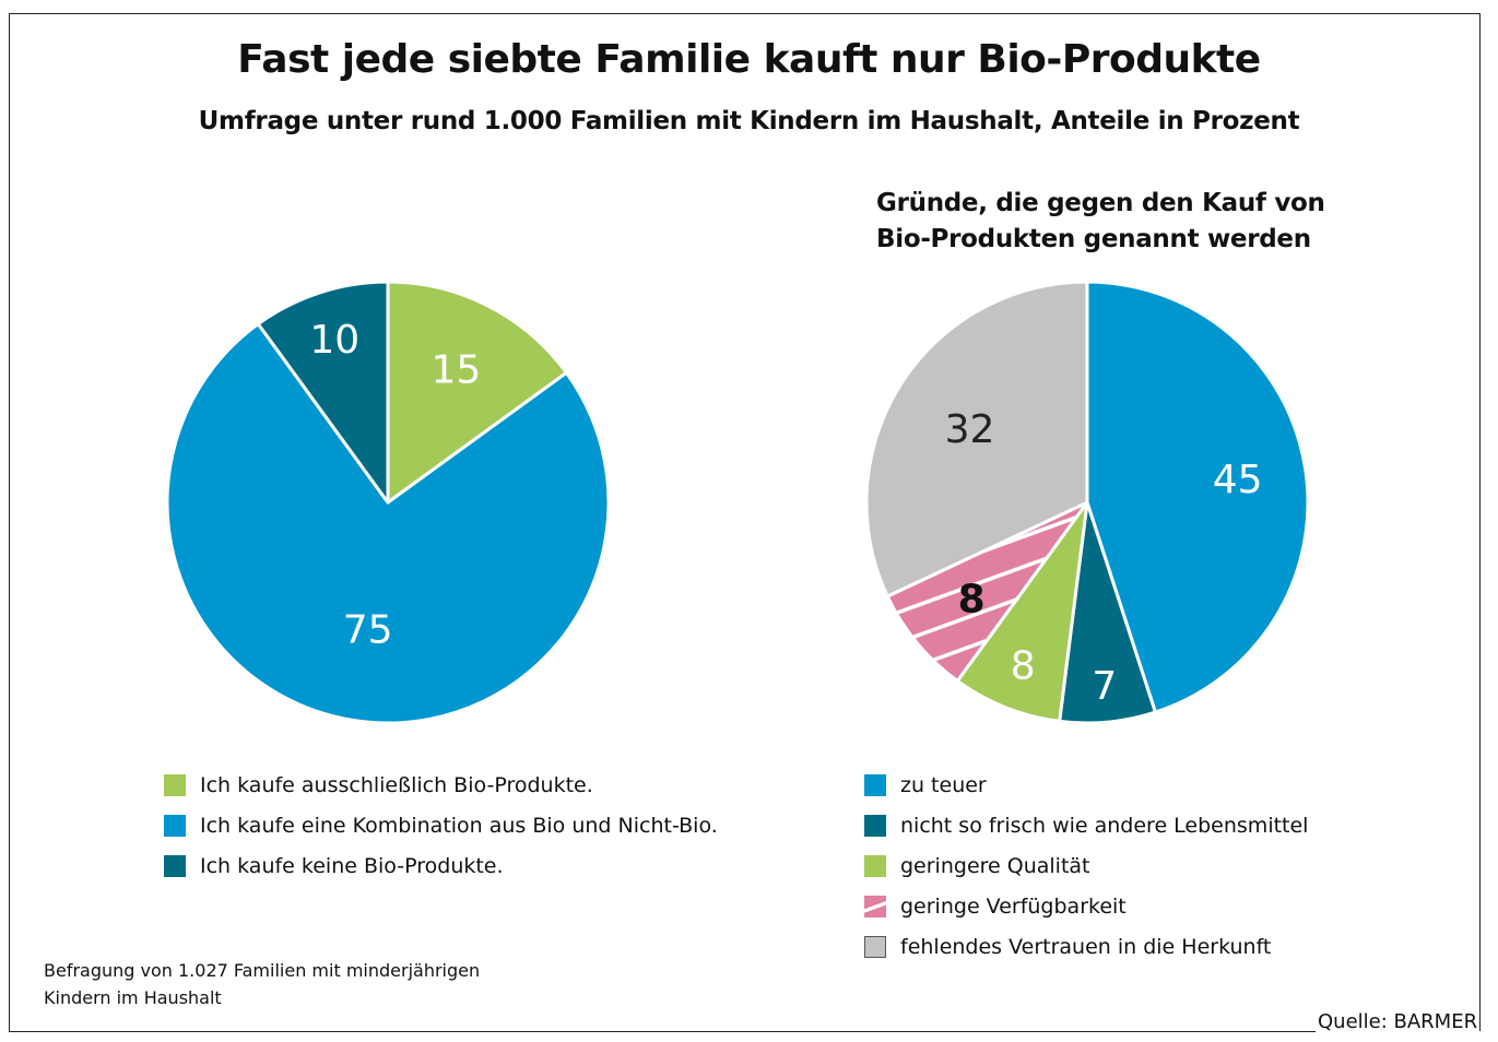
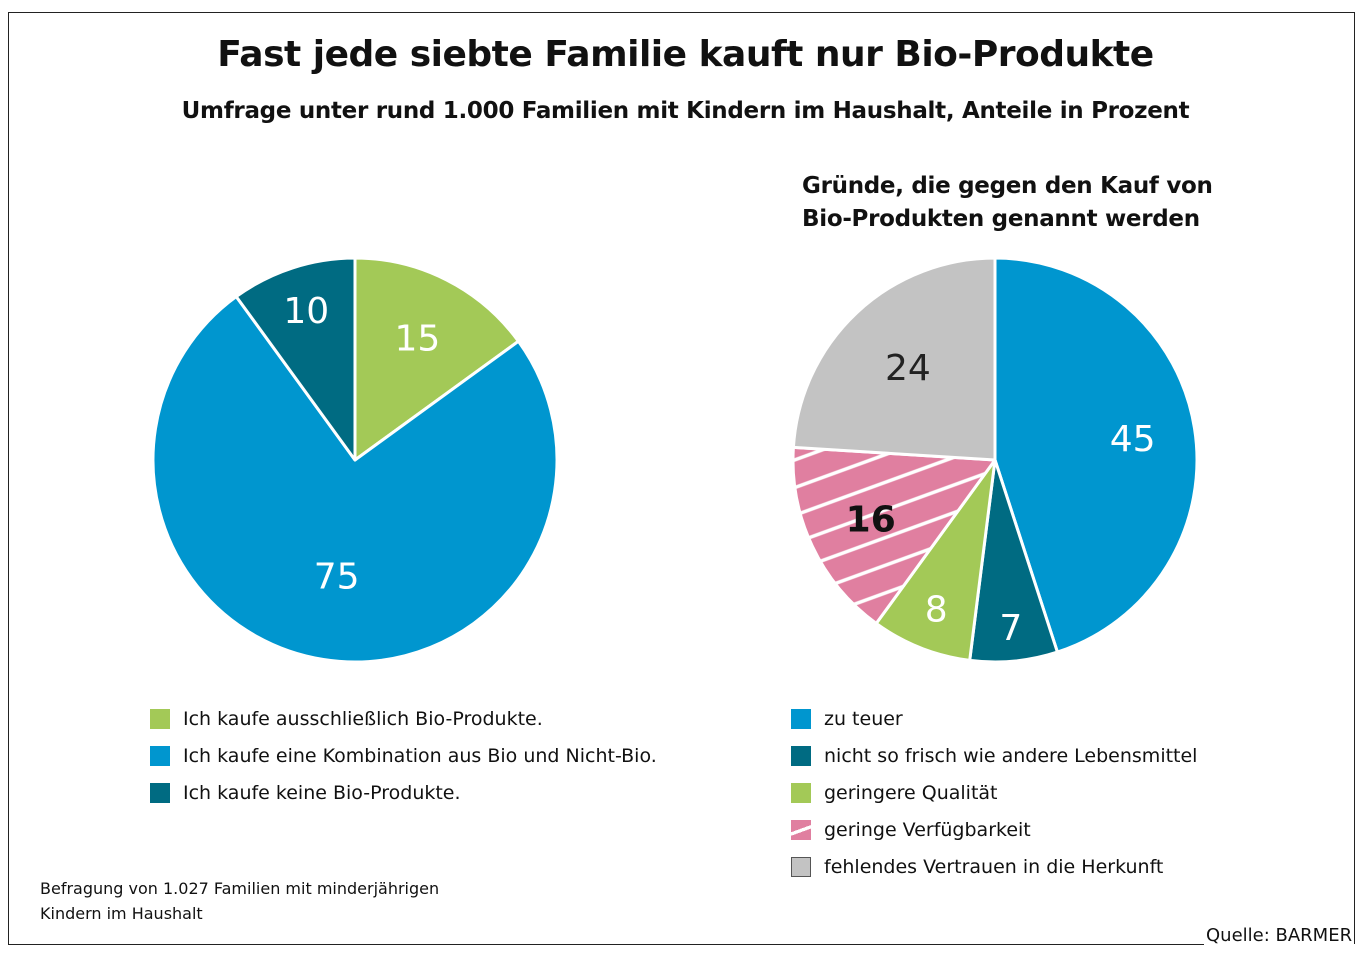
Gründe, die gegen den Kauf von Bio-Produkten genannt werden/geringe Verfügbarkeit: 8 -> 16
Gründe, die gegen den Kauf von Bio-Produkten genannt werden/fehlendes Vertrauen in die Herkunft: 32 -> 24
